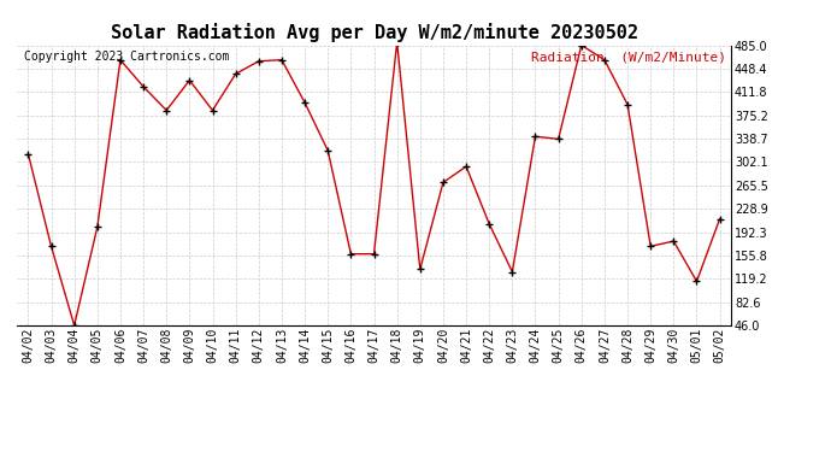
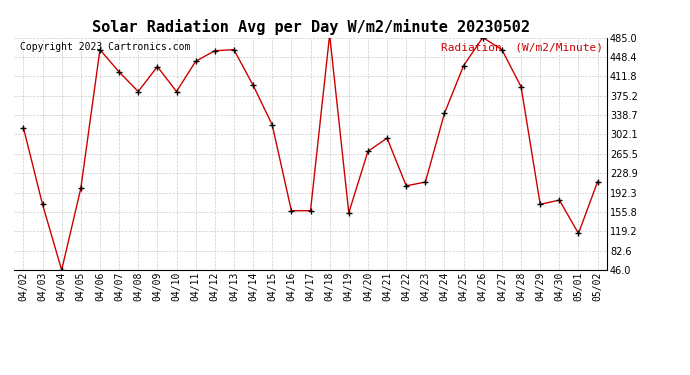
04/19: 134 -> 154
04/23: 130 -> 212
04/25: 338 -> 432
